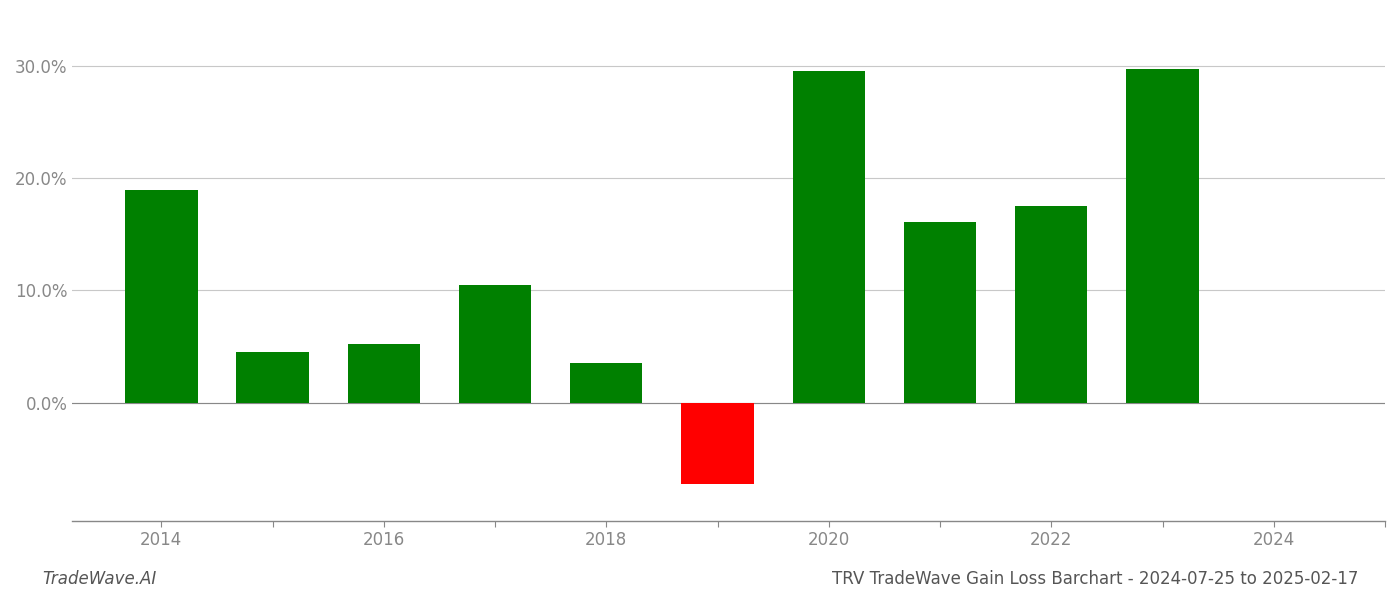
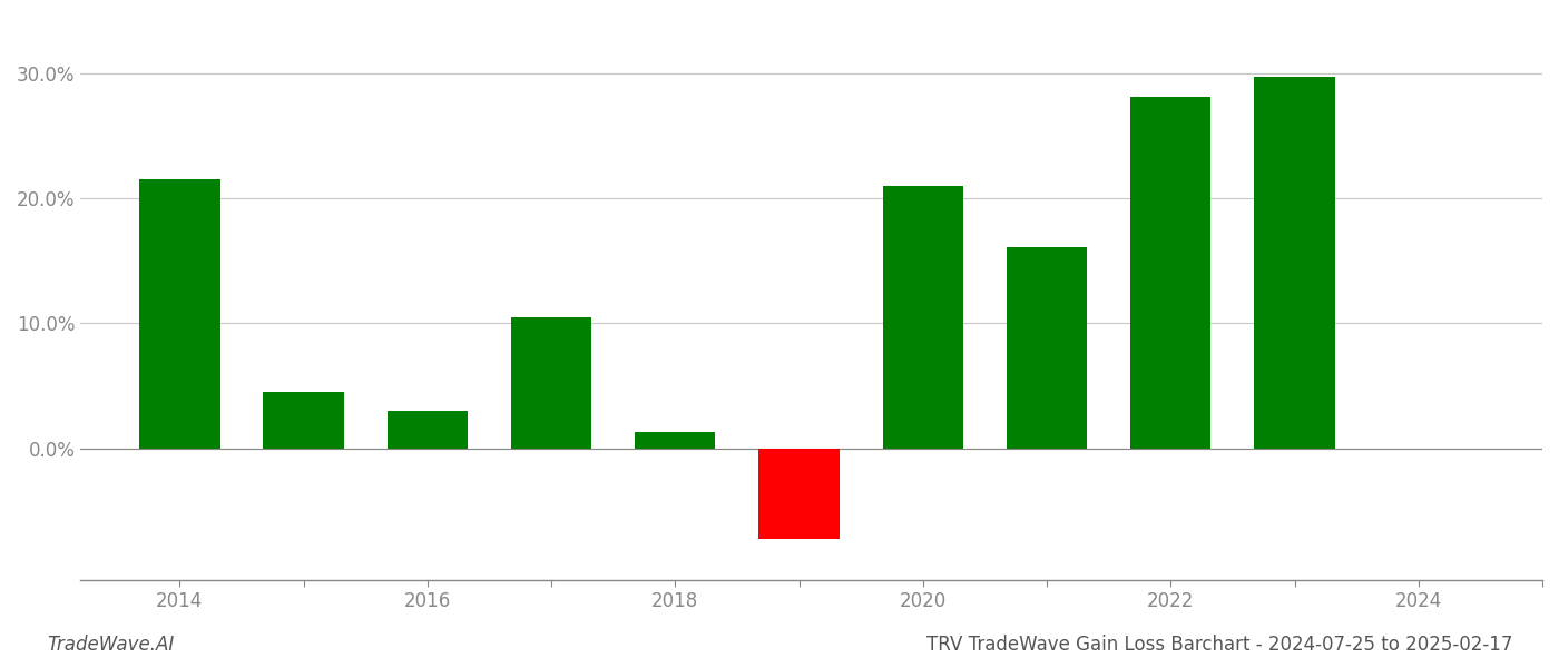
2014: 18.9% -> 21.5%
2016: 5.2% -> 3.0%
2018: 3.5% -> 1.3%
2020: 29.5% -> 21.0%
2022: 17.5% -> 28.1%
